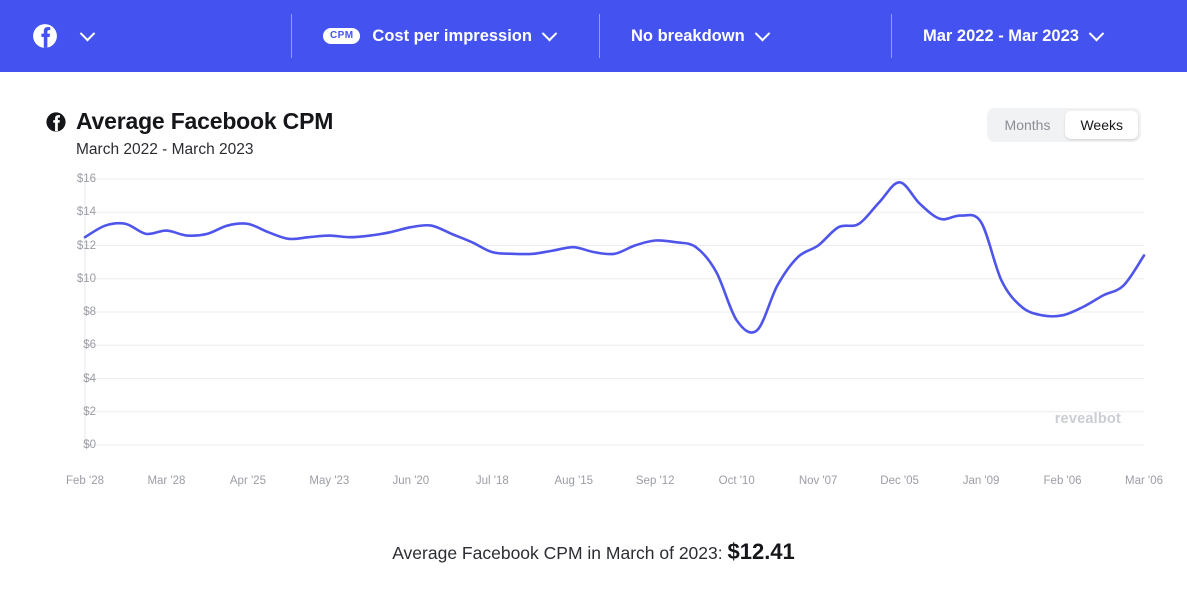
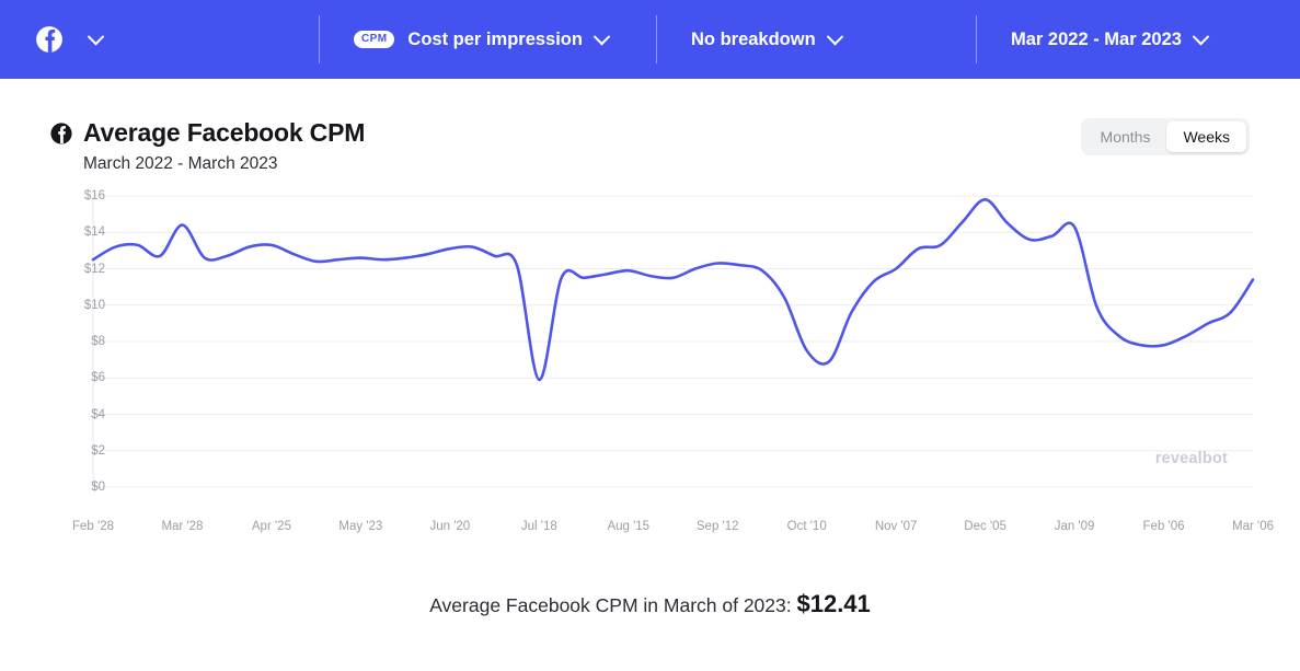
Mar '28: $12.9 -> $14.4
Jul '18: $11.6 -> $5.9
Jan '09: $13.4 -> $14.3
